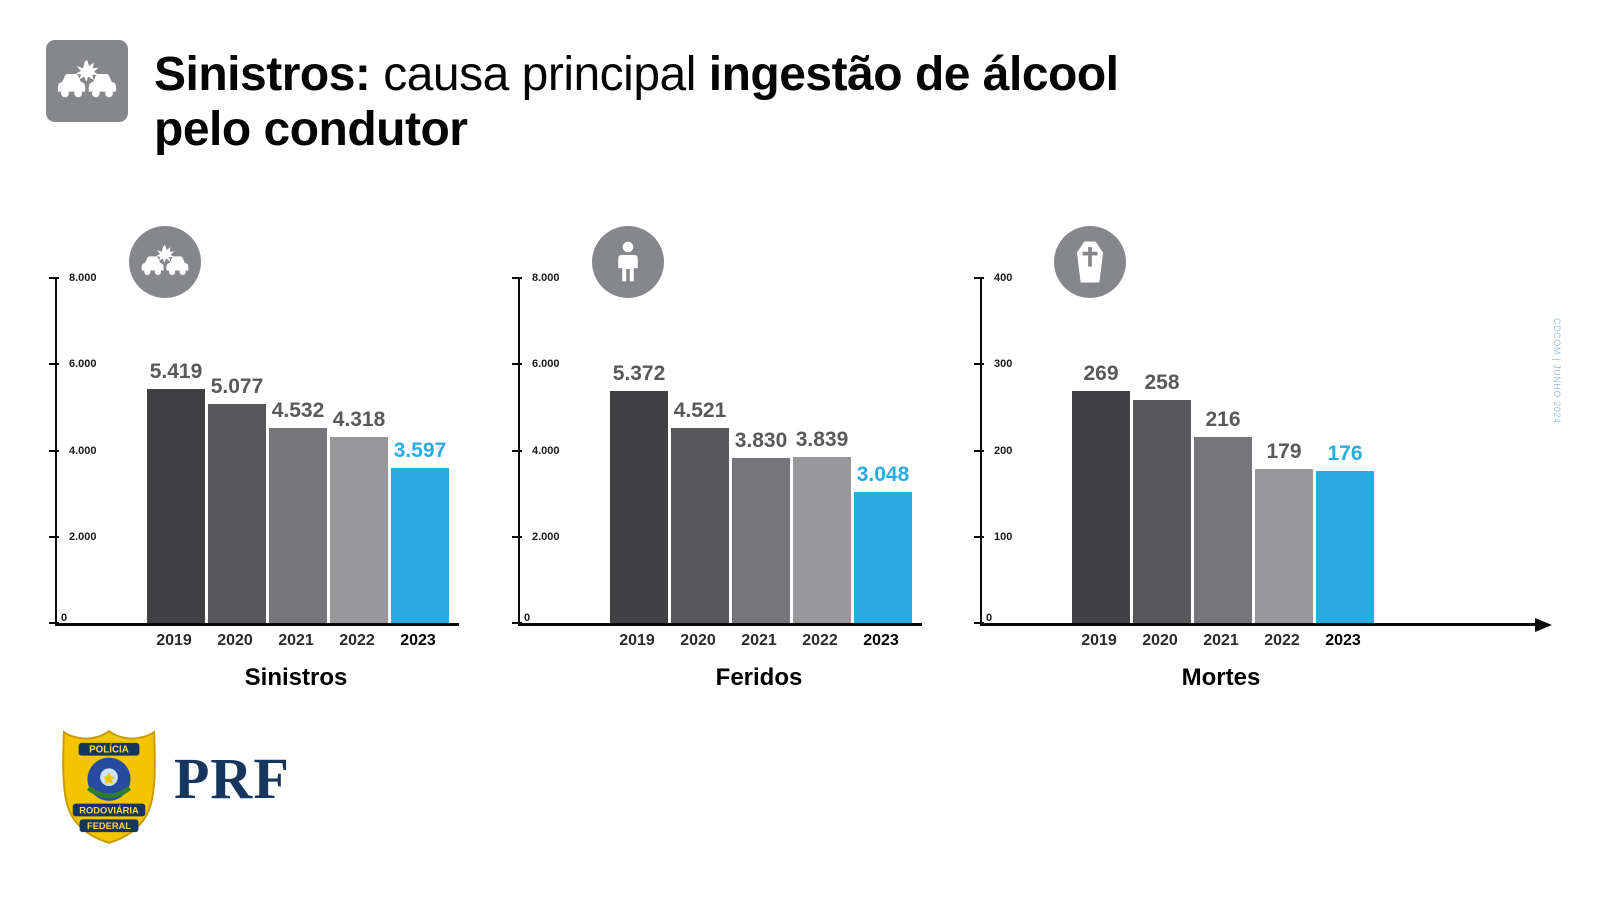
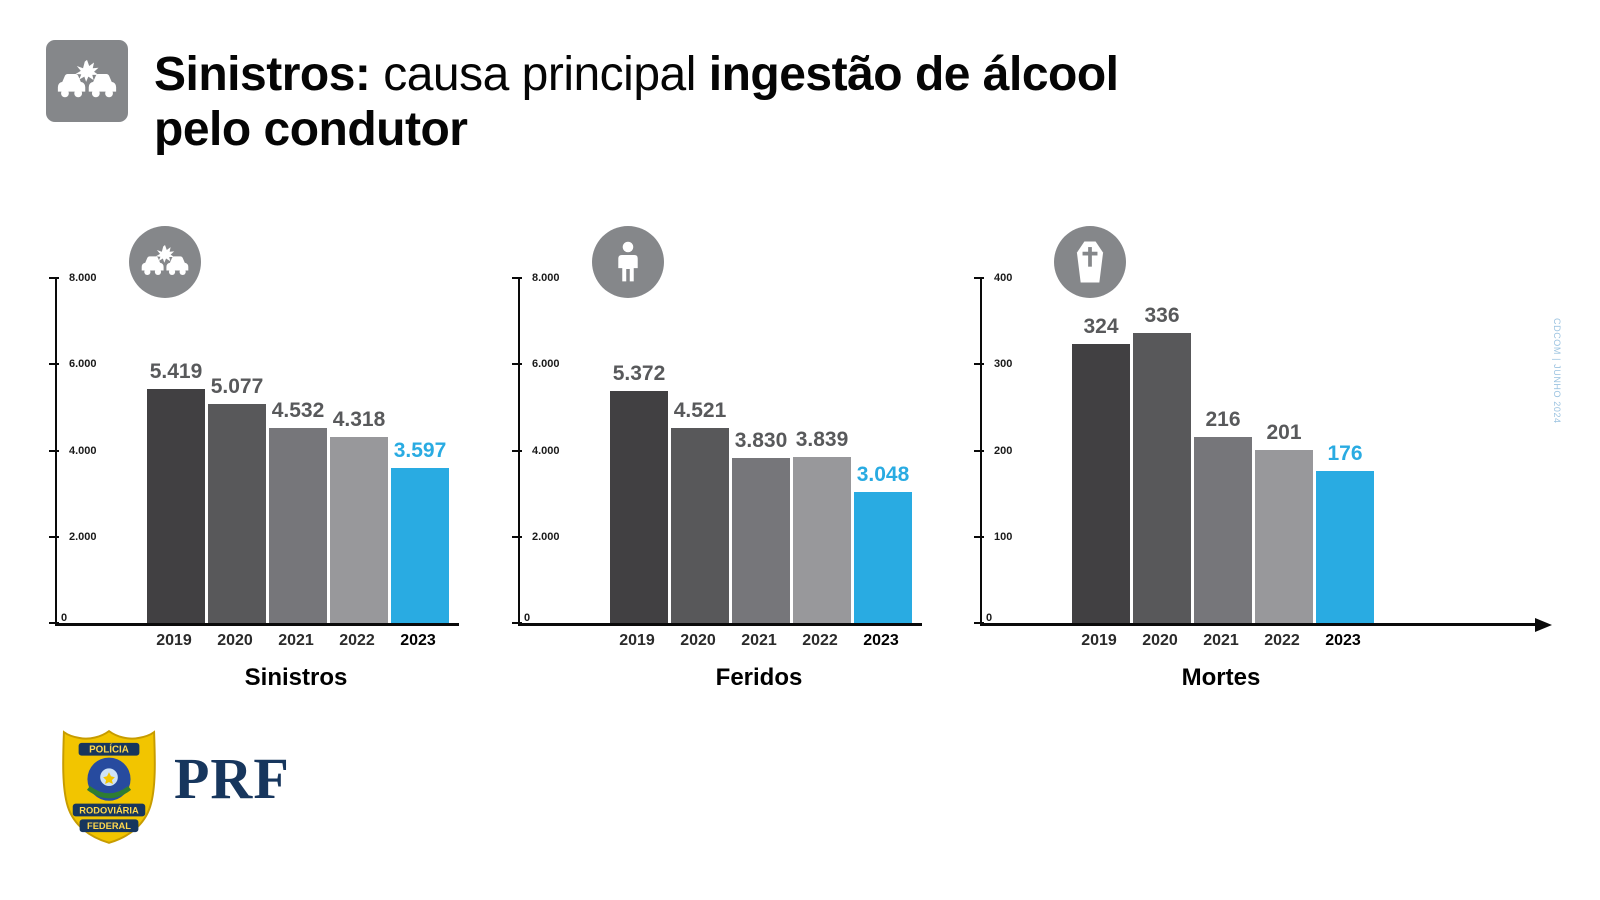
Mortes/2019: 269 -> 324
Mortes/2020: 258 -> 336
Mortes/2022: 179 -> 201
